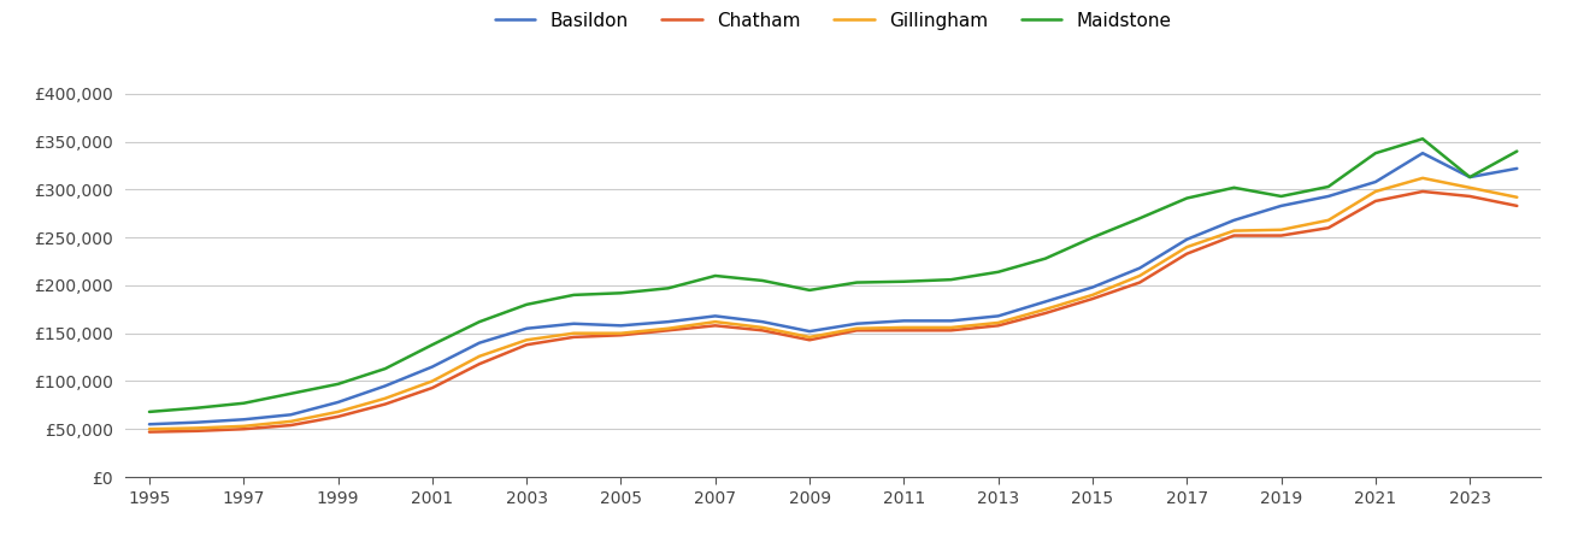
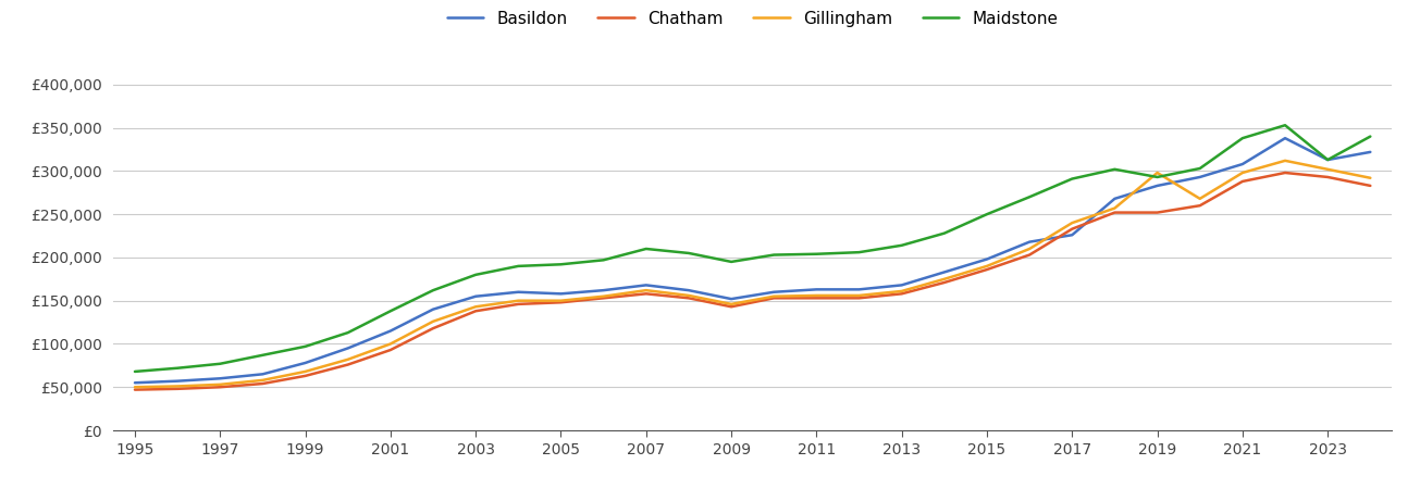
Basildon/2017: £248,000 -> £226,000
Gillingham/2019: £258,000 -> £298,000
